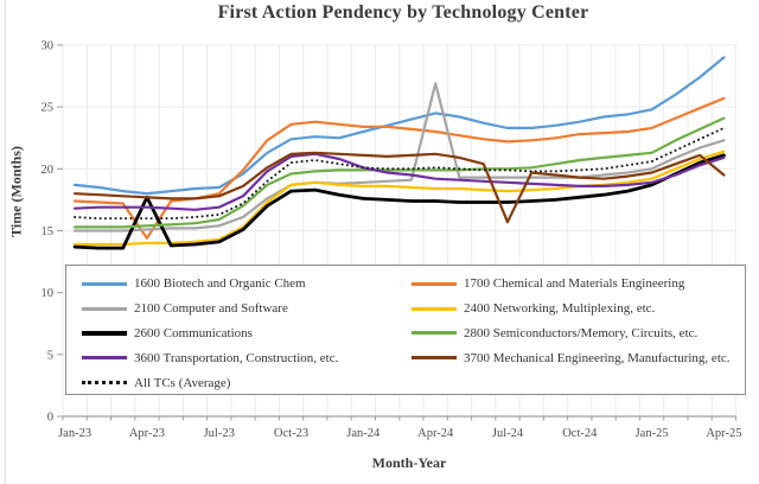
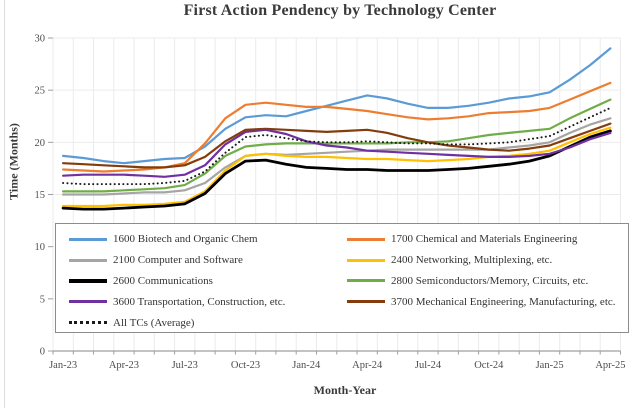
1700 Chemical and Materials Engineering/Apr-23: 14.4 -> 17.3
2600 Communications/Apr-23: 17.7 -> 13.7
2100 Computer and Software/Apr-24: 26.9 -> 19.2
3700 Mechanical Engineering, Manufacturing, etc./Jul-24: 15.7 -> 20.0
3700 Mechanical Engineering, Manufacturing, etc./Apr-25: 19.5 -> 21.8
